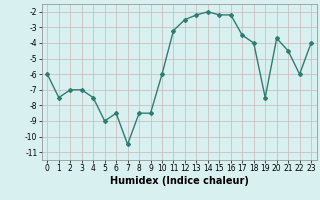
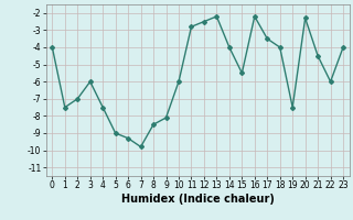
0: -6.0 -> -4.0
3: -7.0 -> -6.0
6: -8.5 -> -9.3
7: -10.5 -> -9.8
9: -8.5 -> -8.1
11: -3.2 -> -2.8
14: -2.0 -> -4.0
15: -2.2 -> -5.5
20: -3.7 -> -2.3
